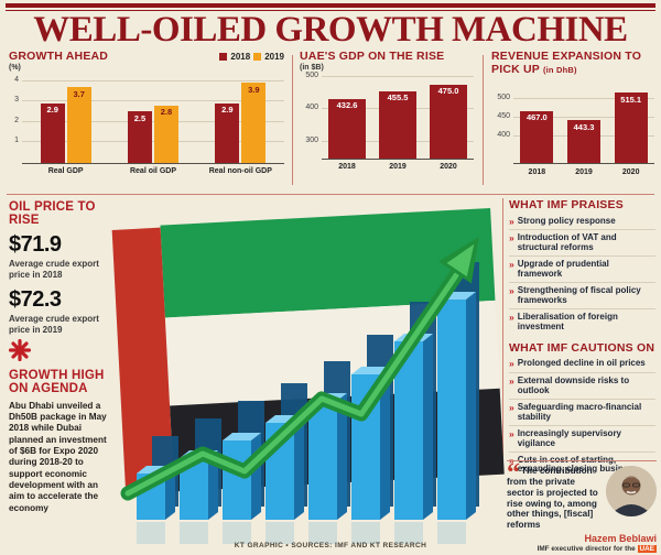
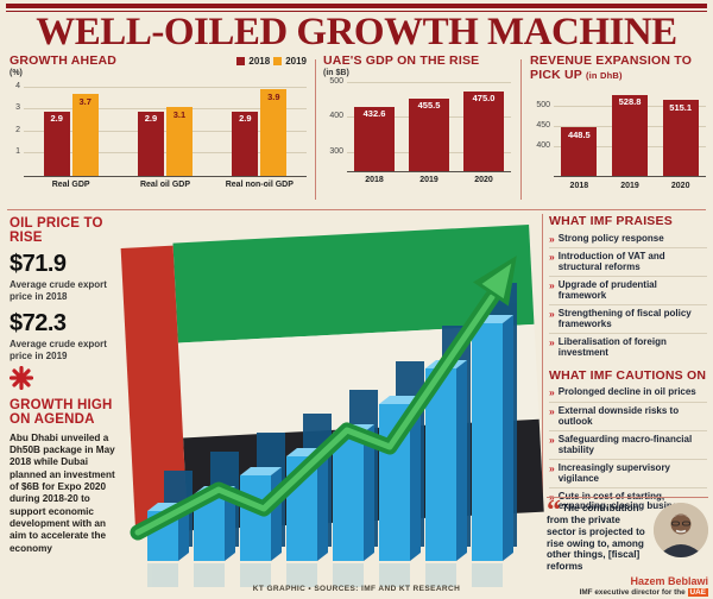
GROWTH AHEAD/2018/Real oil GDP: 2.5 -> 2.9
GROWTH AHEAD/2019/Real oil GDP: 2.8 -> 3.1
REVENUE EXPANSION TO PICK UP/2018: 467.0 -> 448.5
REVENUE EXPANSION TO PICK UP/2019: 443.3 -> 528.8
